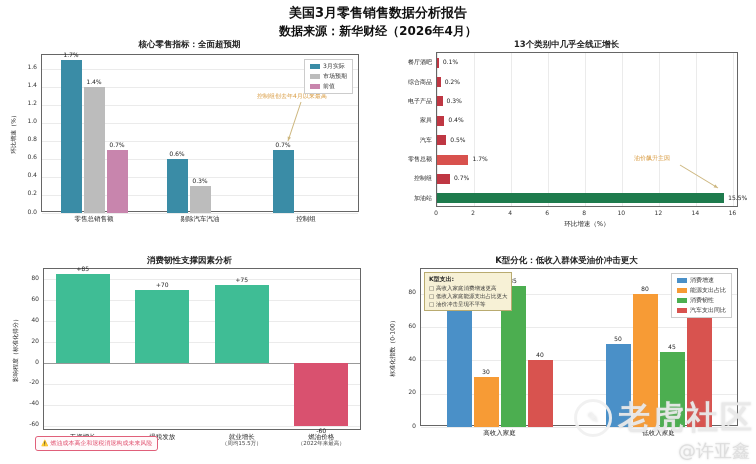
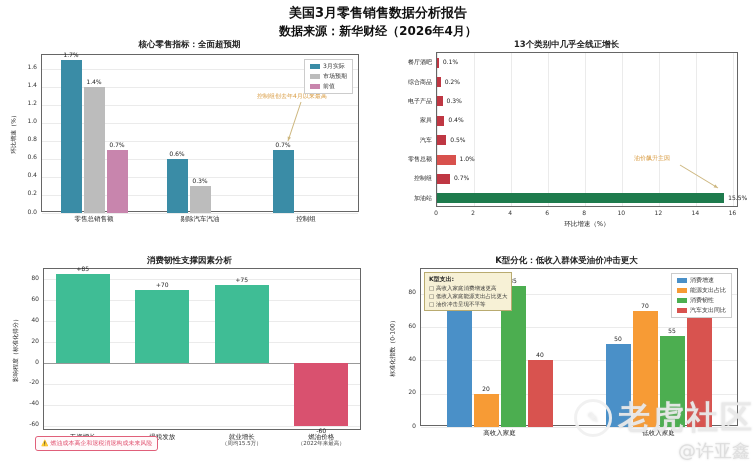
13个类别中几乎全线正增长/零售总额: 1.7% -> 1.0%
K型分化：低收入群体受油价冲击更大/能源支出占比/高收入家庭: 30 -> 20
K型分化：低收入群体受油价冲击更大/能源支出占比/低收入家庭: 80 -> 70
K型分化：低收入群体受油价冲击更大/消费韧性/低收入家庭: 45 -> 55
